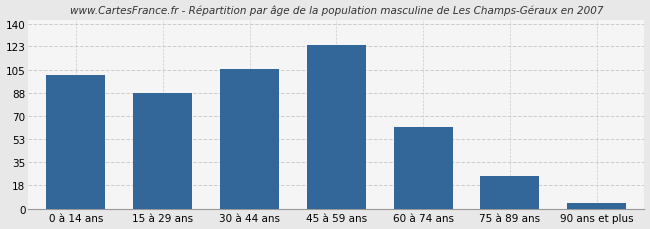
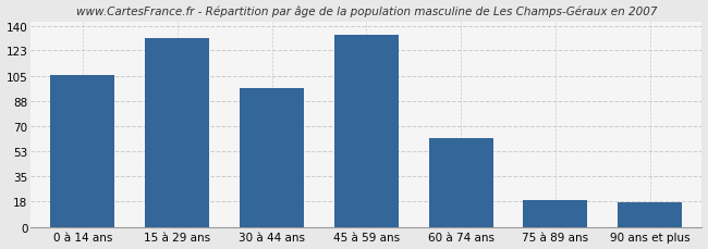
0 à 14 ans: 101 -> 106
15 à 29 ans: 88 -> 132
30 à 44 ans: 106 -> 97
45 à 59 ans: 124 -> 134
75 à 89 ans: 25 -> 19
90 ans et plus: 4 -> 17
